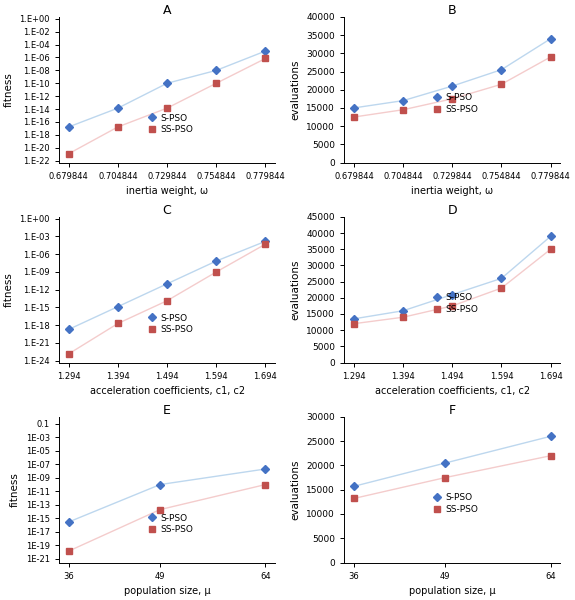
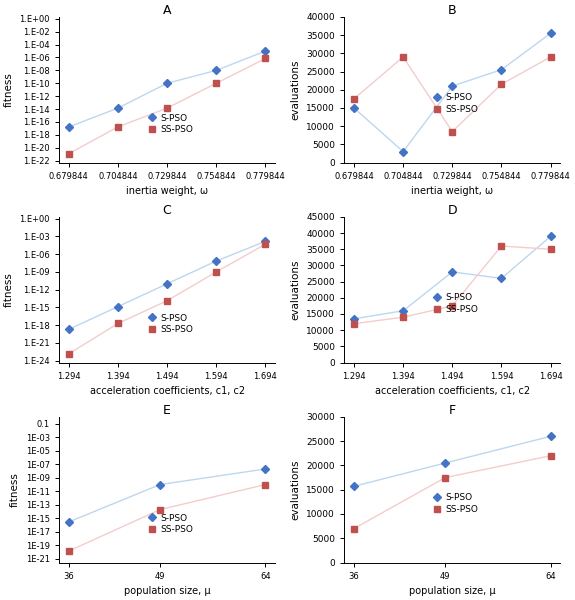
B/SS-PSO/0.679844: 12500 -> 17500
B/S-PSO/0.704844: 17000 -> 3000
B/SS-PSO/0.704844: 14500 -> 29000
B/SS-PSO/0.729844: 17500 -> 8500
B/S-PSO/0.779844: 34000 -> 35500
D/S-PSO/1.494: 21000 -> 28000
D/SS-PSO/1.594: 23000 -> 36000
F/SS-PSO/36: 13200 -> 7000
